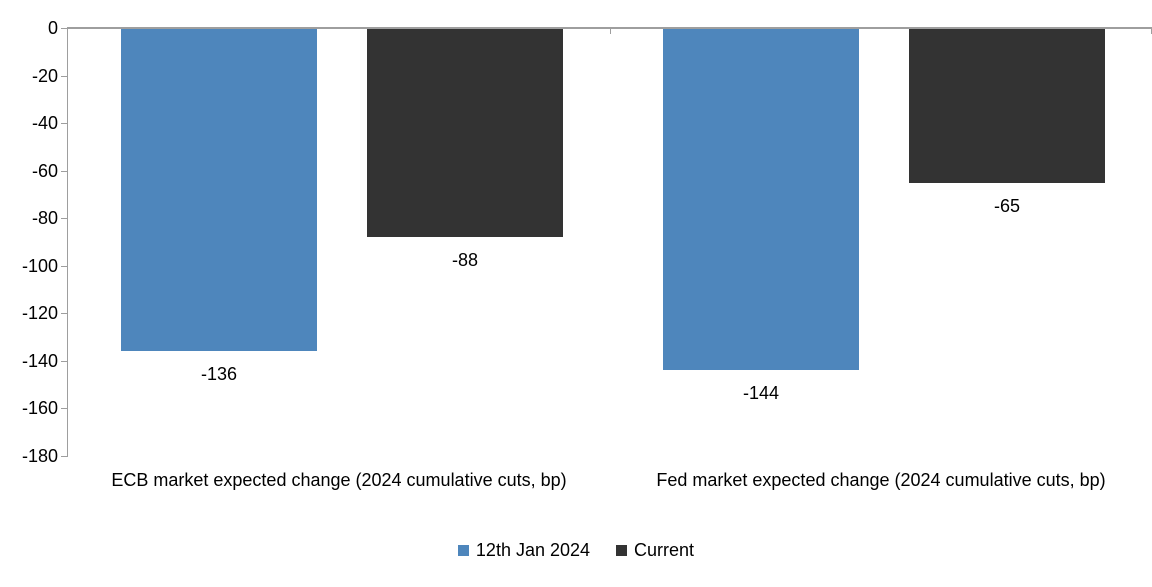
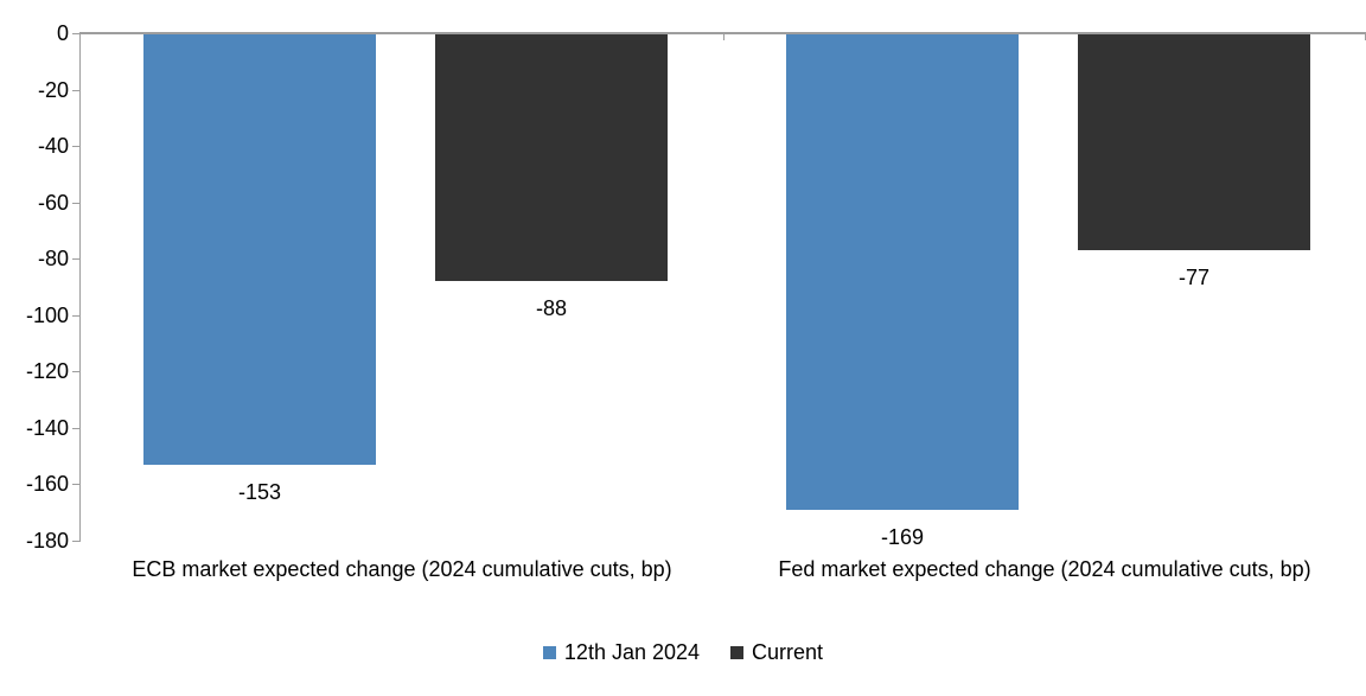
12th Jan 2024/ECB market expected change (2024 cumulative cuts, bp): -136 -> -153
12th Jan 2024/Fed market expected change (2024 cumulative cuts, bp): -144 -> -169
Current/Fed market expected change (2024 cumulative cuts, bp): -65 -> -77
